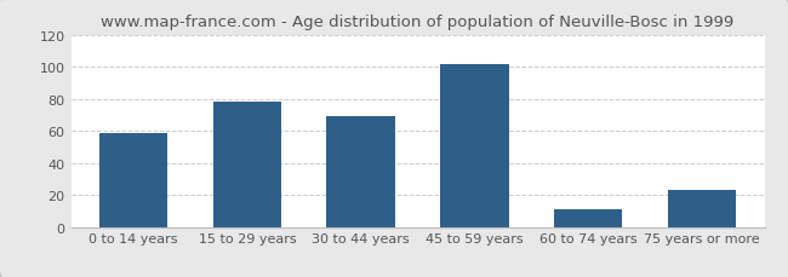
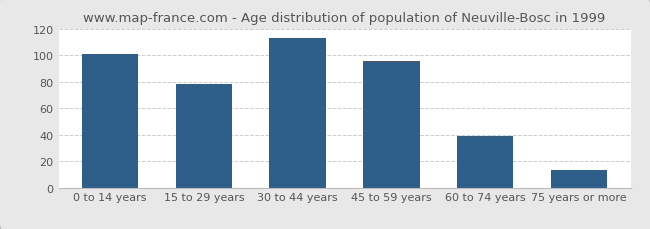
0 to 14 years: 59 -> 101
30 to 44 years: 69 -> 113
45 to 59 years: 102 -> 96
60 to 74 years: 11 -> 39
75 years or more: 23 -> 13
